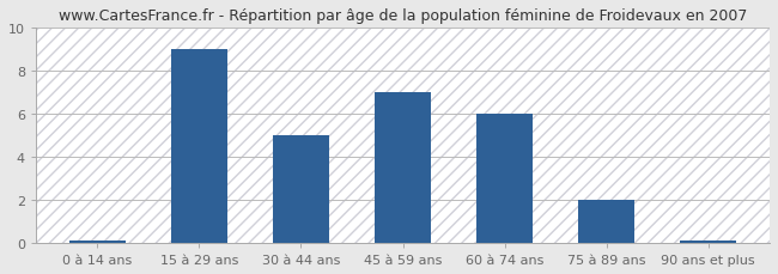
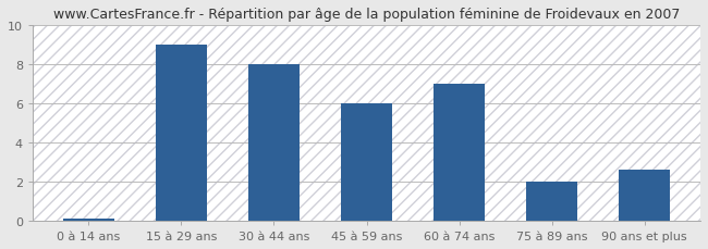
30 à 44 ans: 5.0 -> 8.0
45 à 59 ans: 7.0 -> 6.0
60 à 74 ans: 6.0 -> 7.0
90 ans et plus: 0.1 -> 2.6
